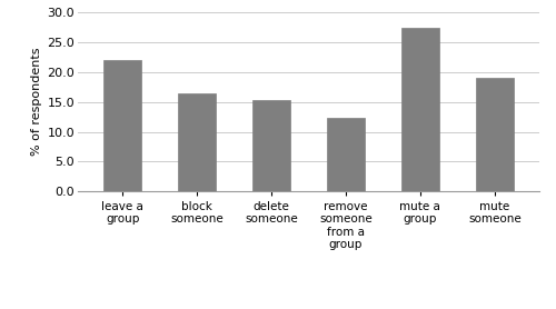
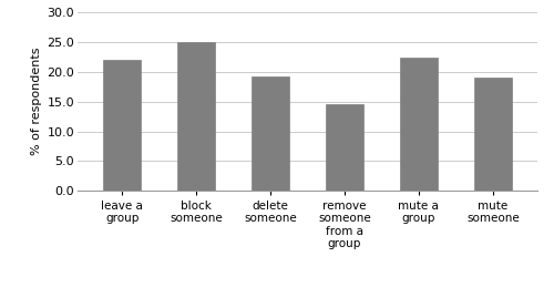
block someone: 16.5 -> 25.0
delete someone: 15.4 -> 19.2
remove someone from a group: 12.4 -> 14.6
mute a group: 27.5 -> 22.4
